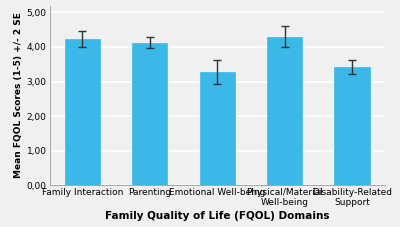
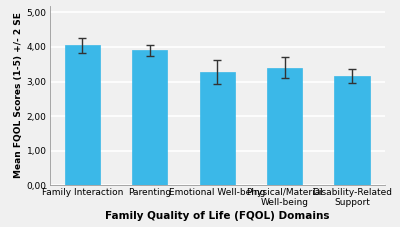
Family Interaction: 4,23 -> 4,05
Parenting: 4,13 -> 3,90
Physical/Material Well-being: 4,30 -> 3,40
Disability-Related Support: 3,42 -> 3,15
